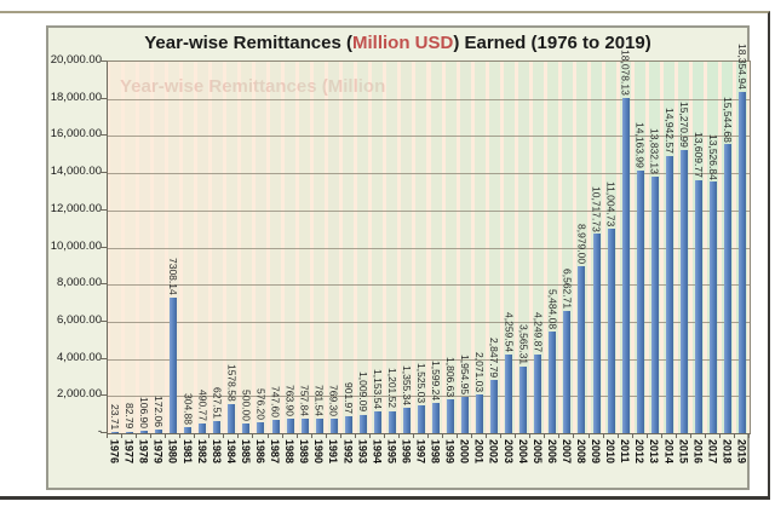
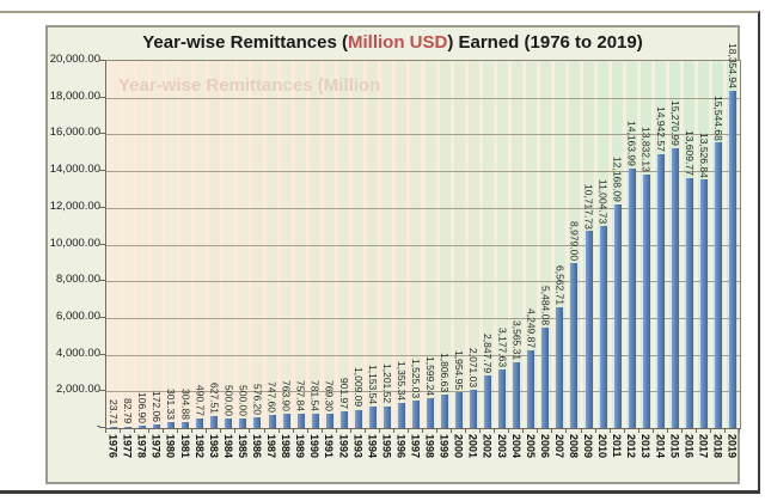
1980: 7308.14 -> 301.33
1984: 1578.58 -> 500.00
2003: 4,259.54 -> 3,177.63
2011: 18,078.13 -> 12,168.09
